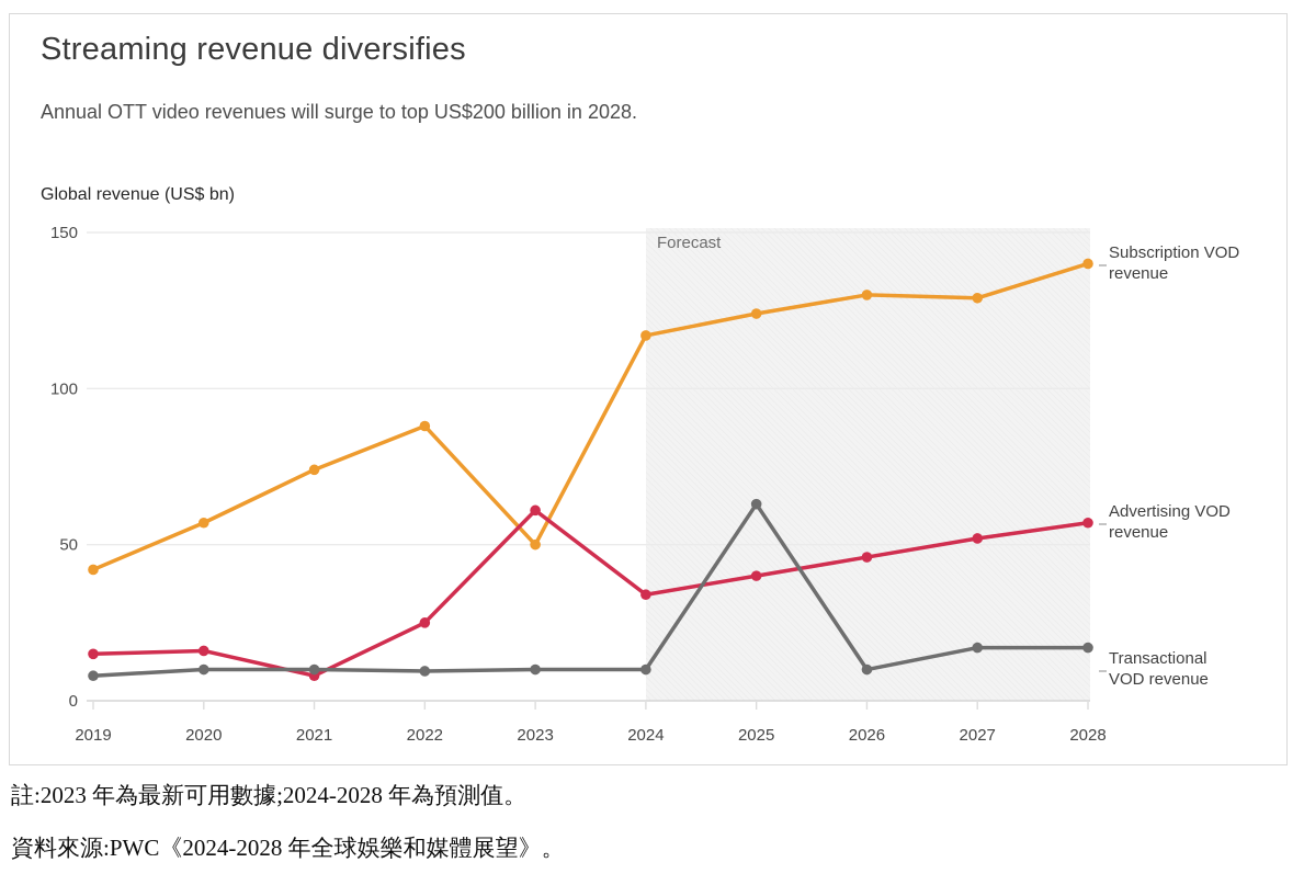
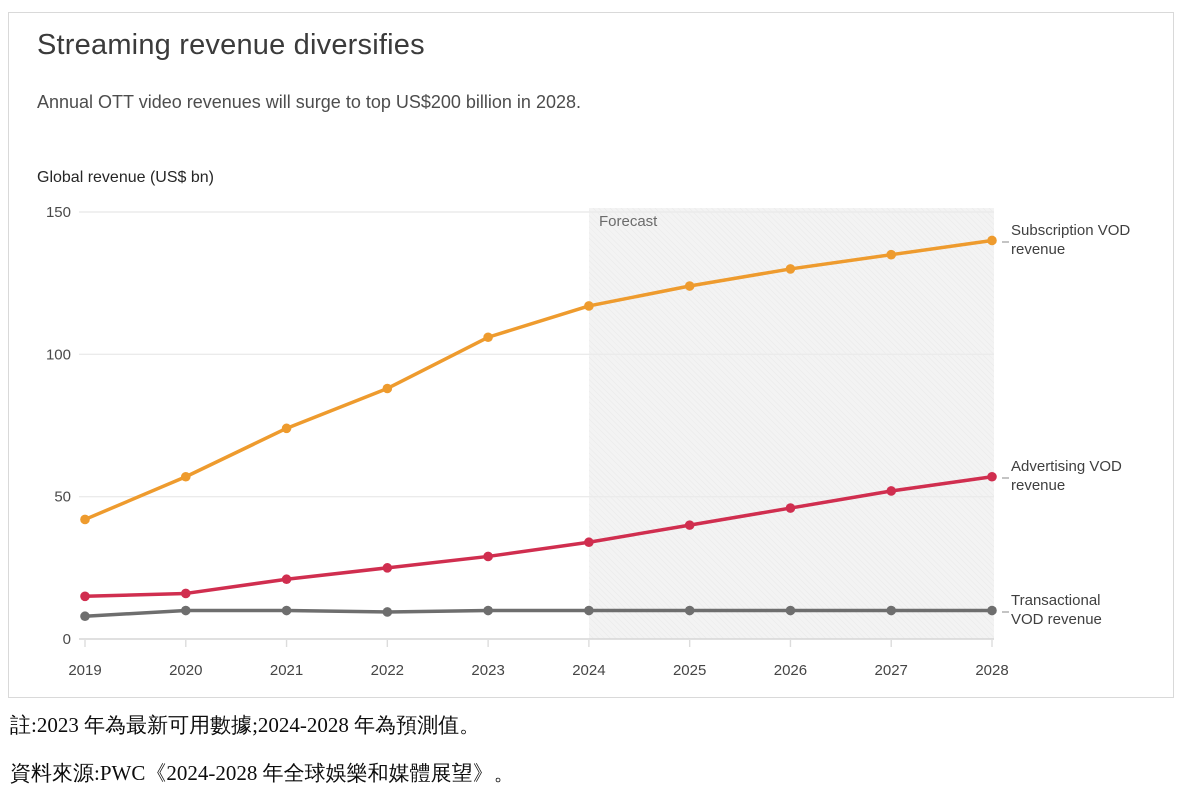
Advertising VOD revenue/2021: 8 -> 21
Subscription VOD revenue/2023: 50 -> 106
Advertising VOD revenue/2023: 61 -> 29
Transactional VOD revenue/2025: 63 -> 10
Subscription VOD revenue/2027: 129 -> 135
Transactional VOD revenue/2027: 17 -> 10
Transactional VOD revenue/2028: 17 -> 10
